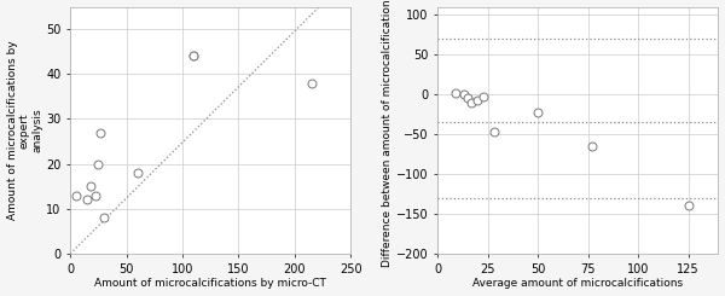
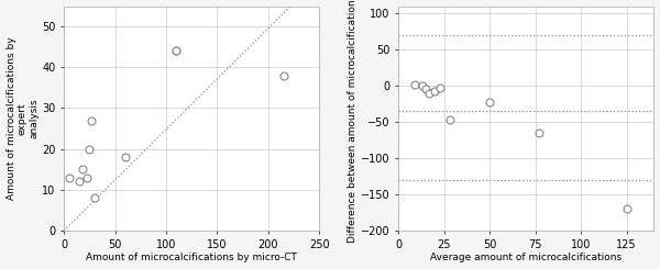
125: -140 -> -170
